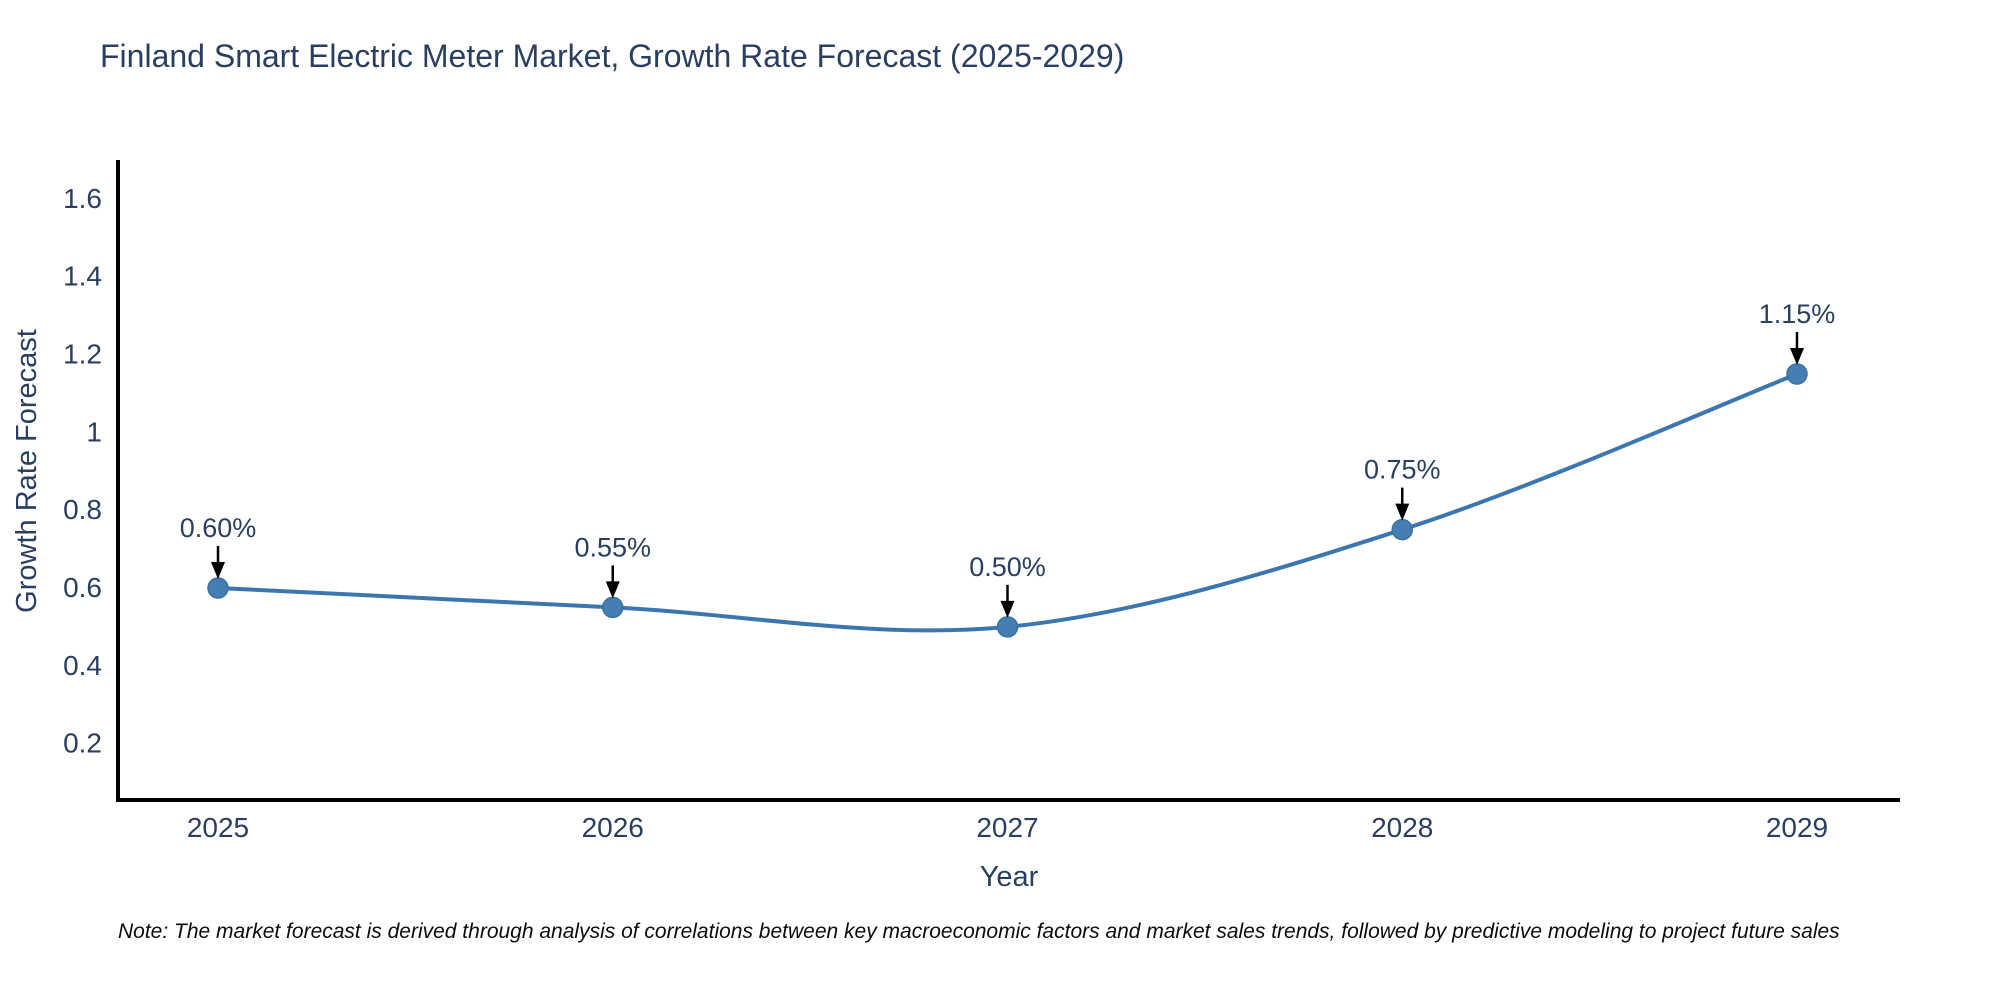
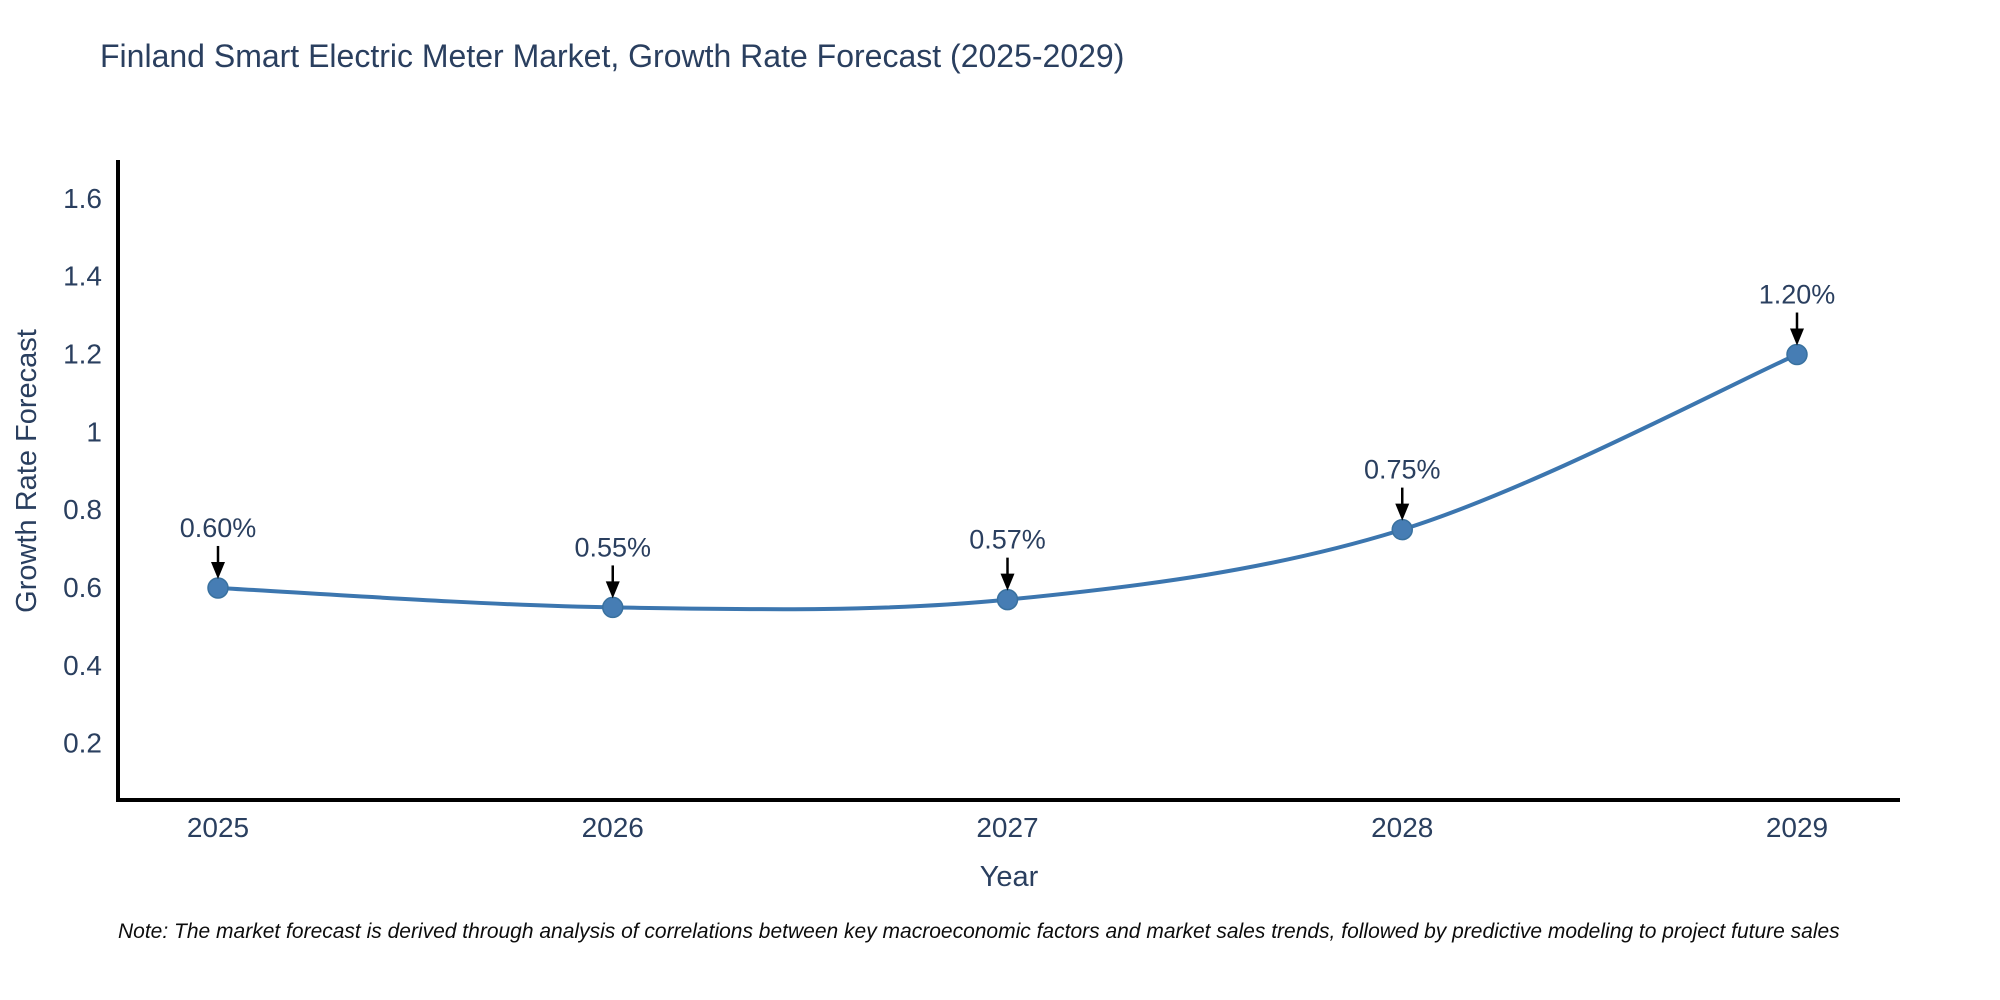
2027: 0.50% -> 0.57%
2029: 1.15% -> 1.20%
